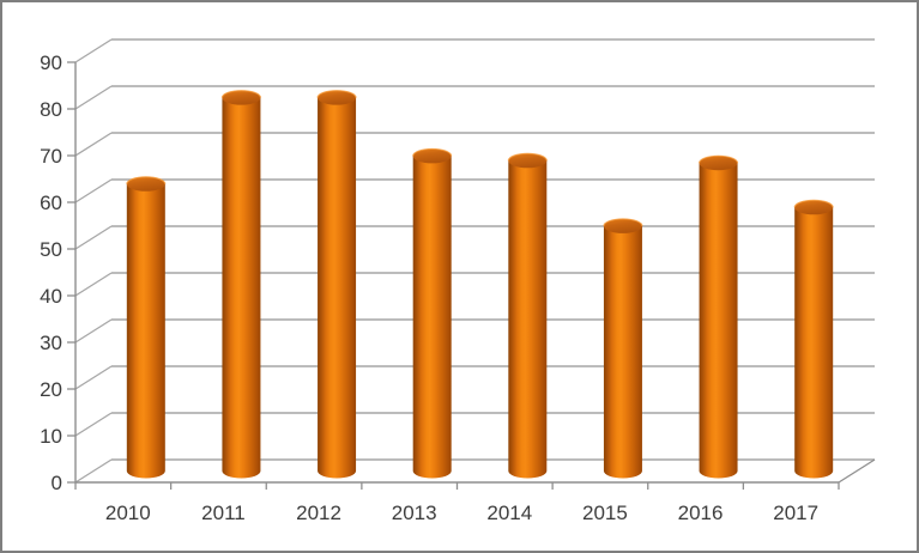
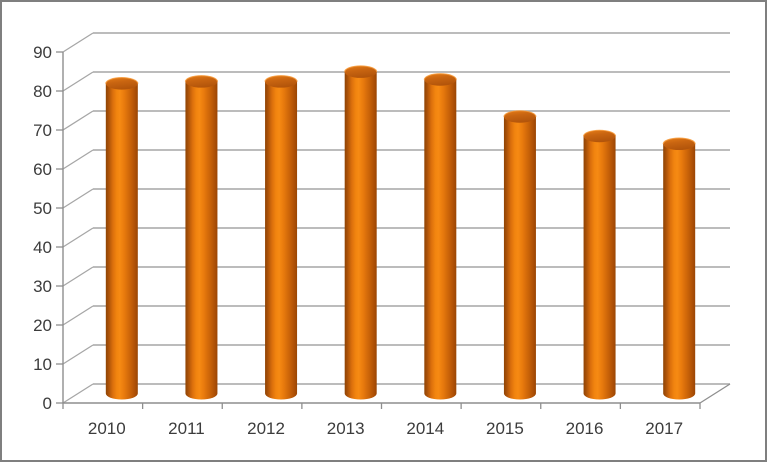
2010: 63 -> 81
2013: 69 -> 84
2014: 68 -> 82
2015: 54 -> 72
2017: 58 -> 66
